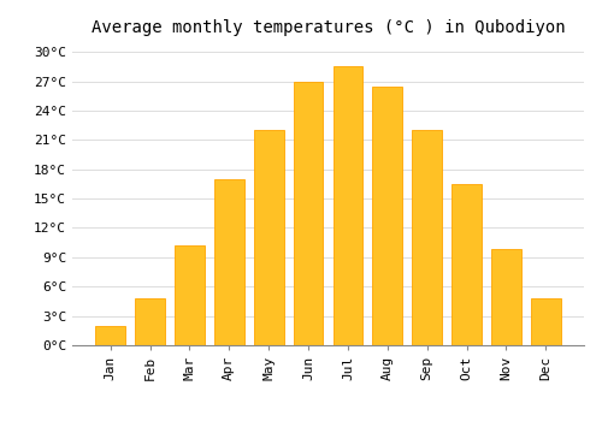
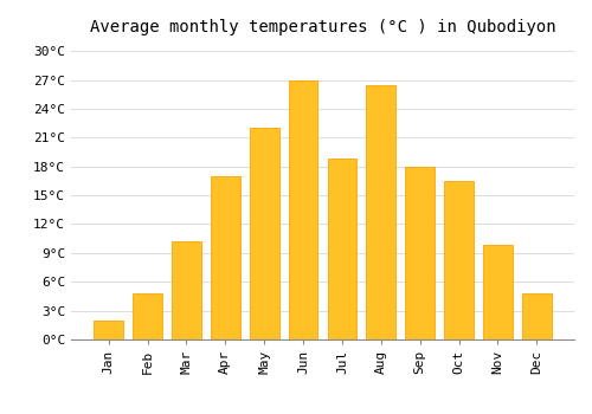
Jul: 28.5°C -> 18.8°C
Sep: 22.0°C -> 18.0°C
